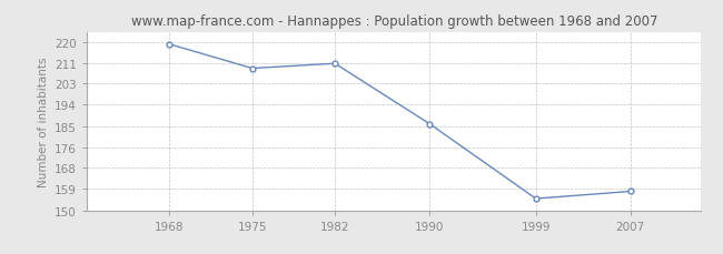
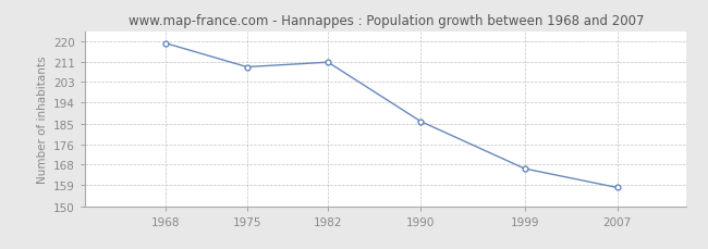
1999: 155 -> 166
